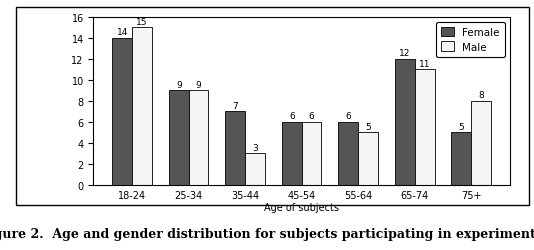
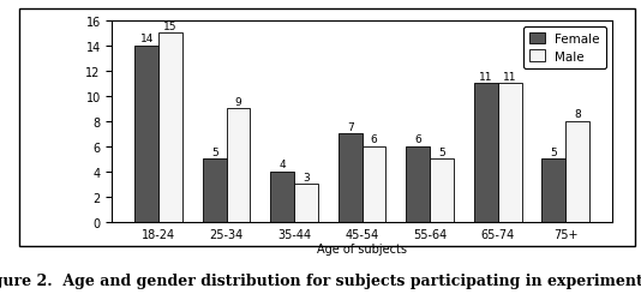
Female/25-34: 9 -> 5
Female/35-44: 7 -> 4
Female/45-54: 6 -> 7
Female/65-74: 12 -> 11
